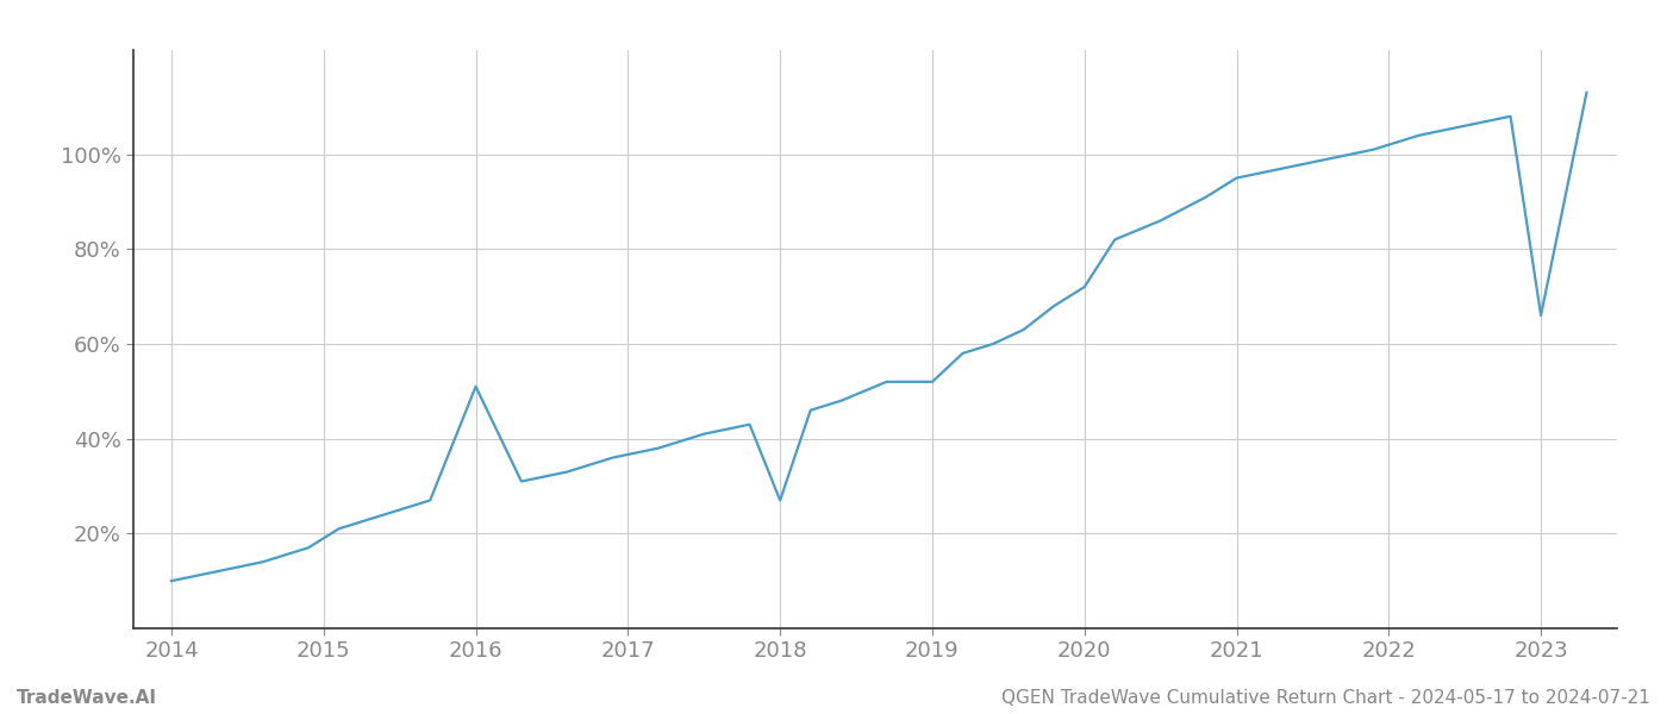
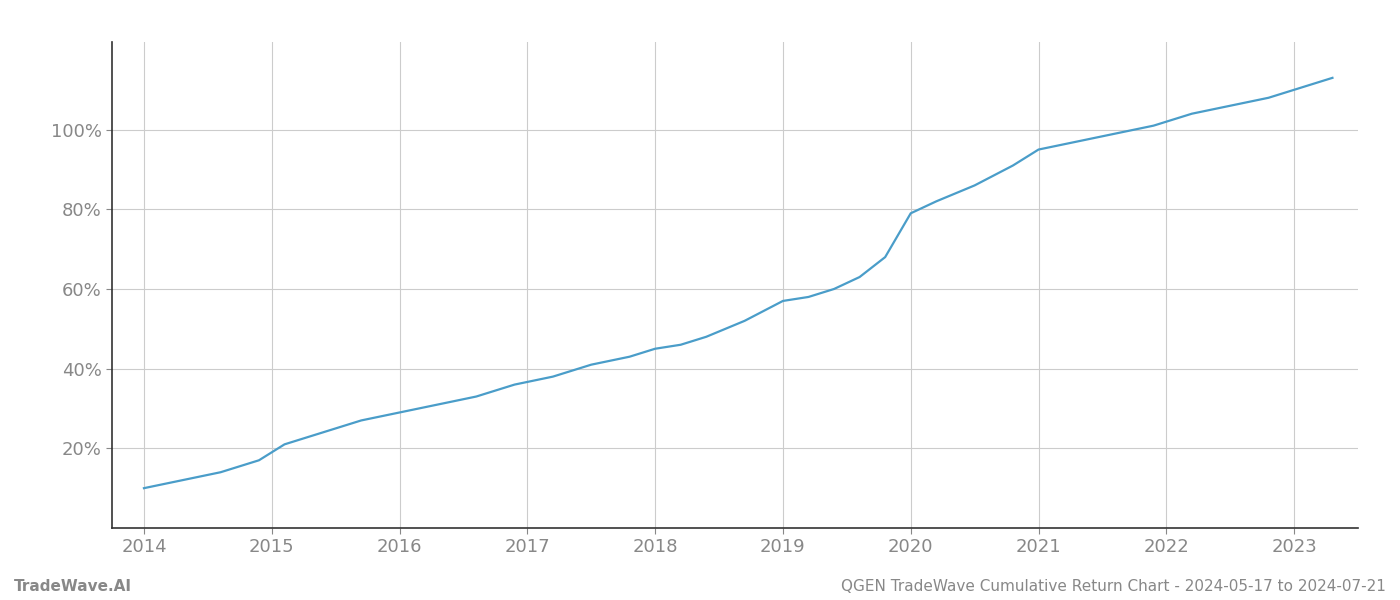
2016: 51% -> 29%
2018: 27% -> 45%
2019: 52% -> 57%
2020: 72% -> 79%
2023: 66% -> 110%
